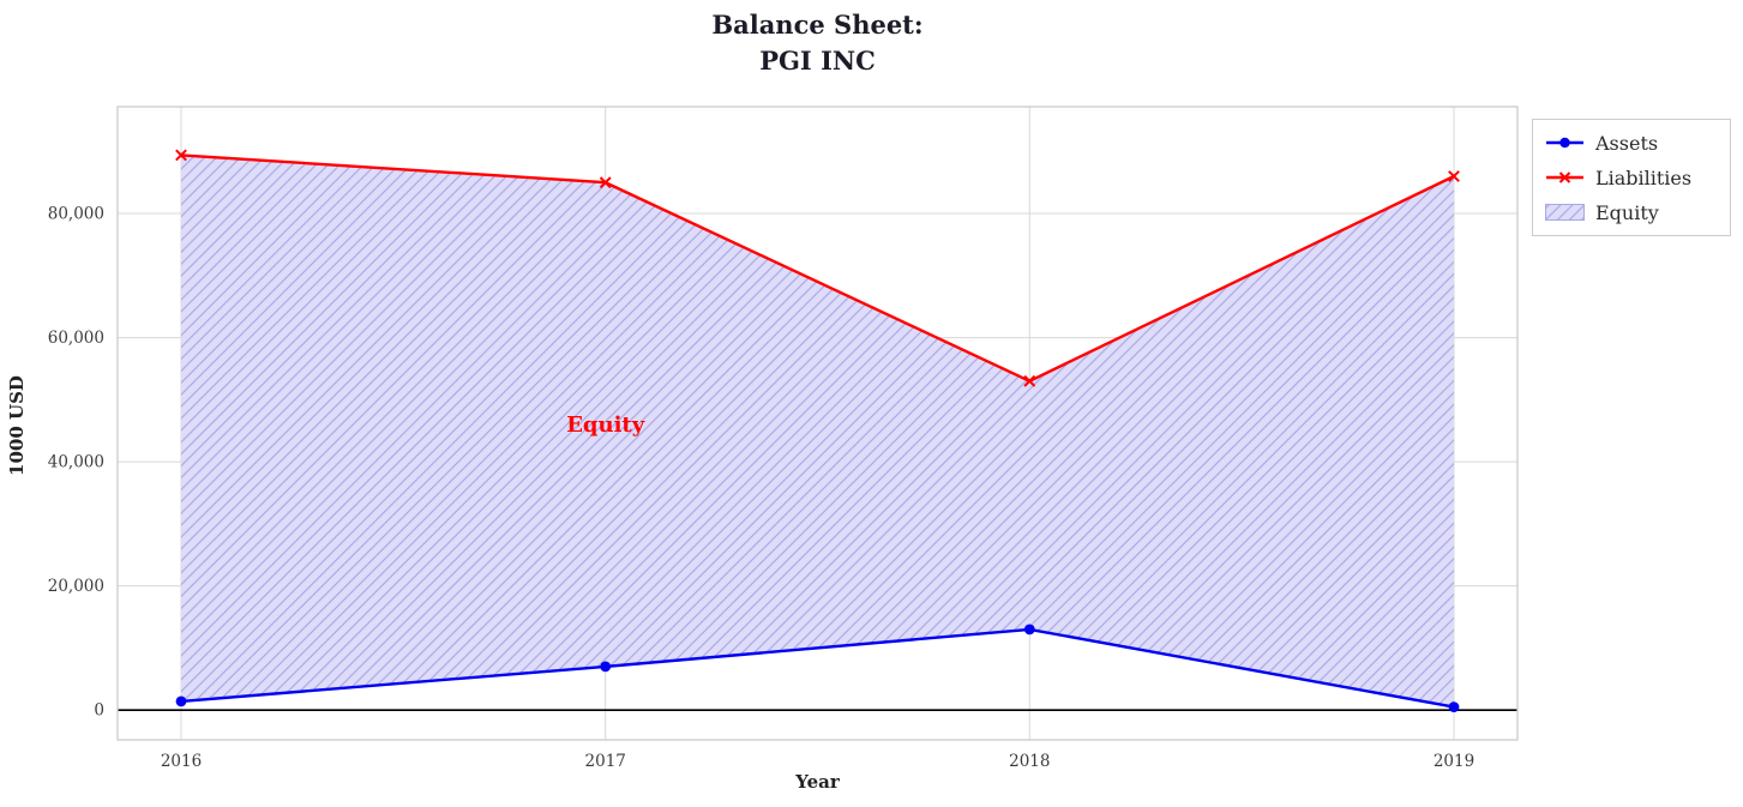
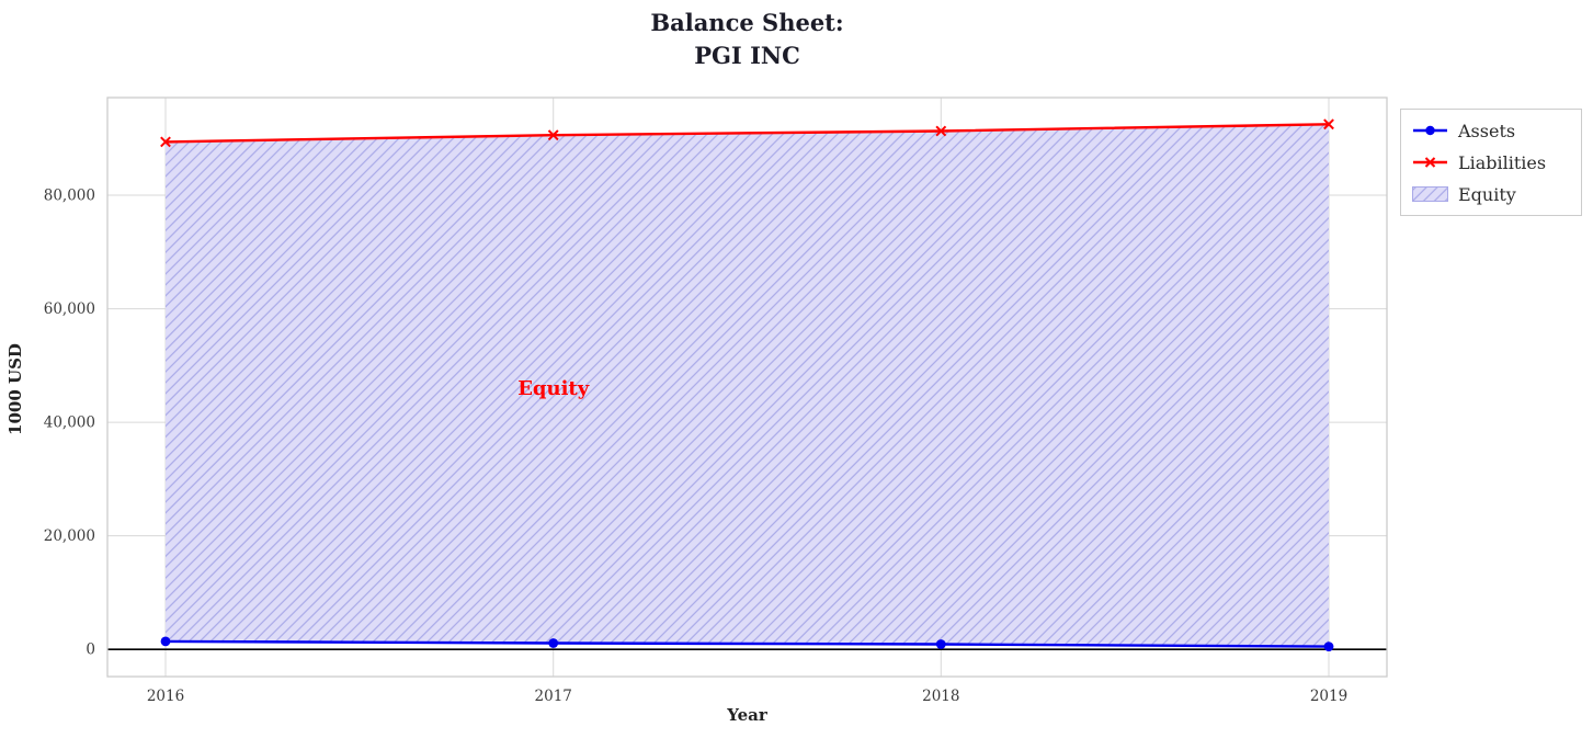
Assets/2017: 7000 -> 1000
Liabilities/2017: 85000 -> 91000
Assets/2018: 13000 -> 1000
Liabilities/2018: 53000 -> 91000
Liabilities/2019: 86000 -> 92000
